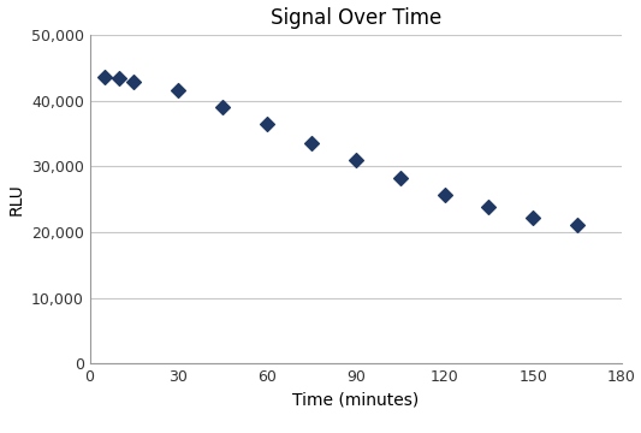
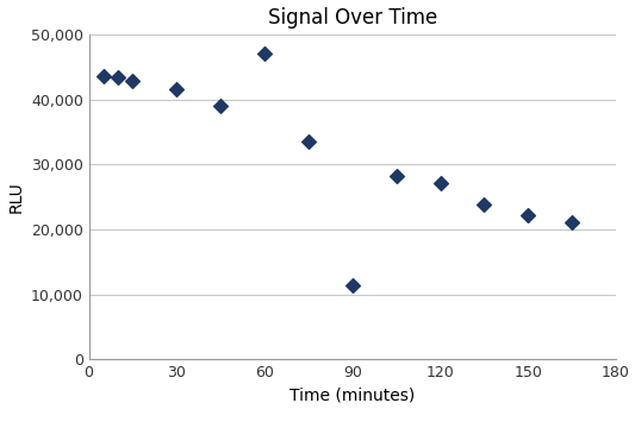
60: 36,500 -> 47,000
90: 31,000 -> 11,400
120: 25,700 -> 27,200
